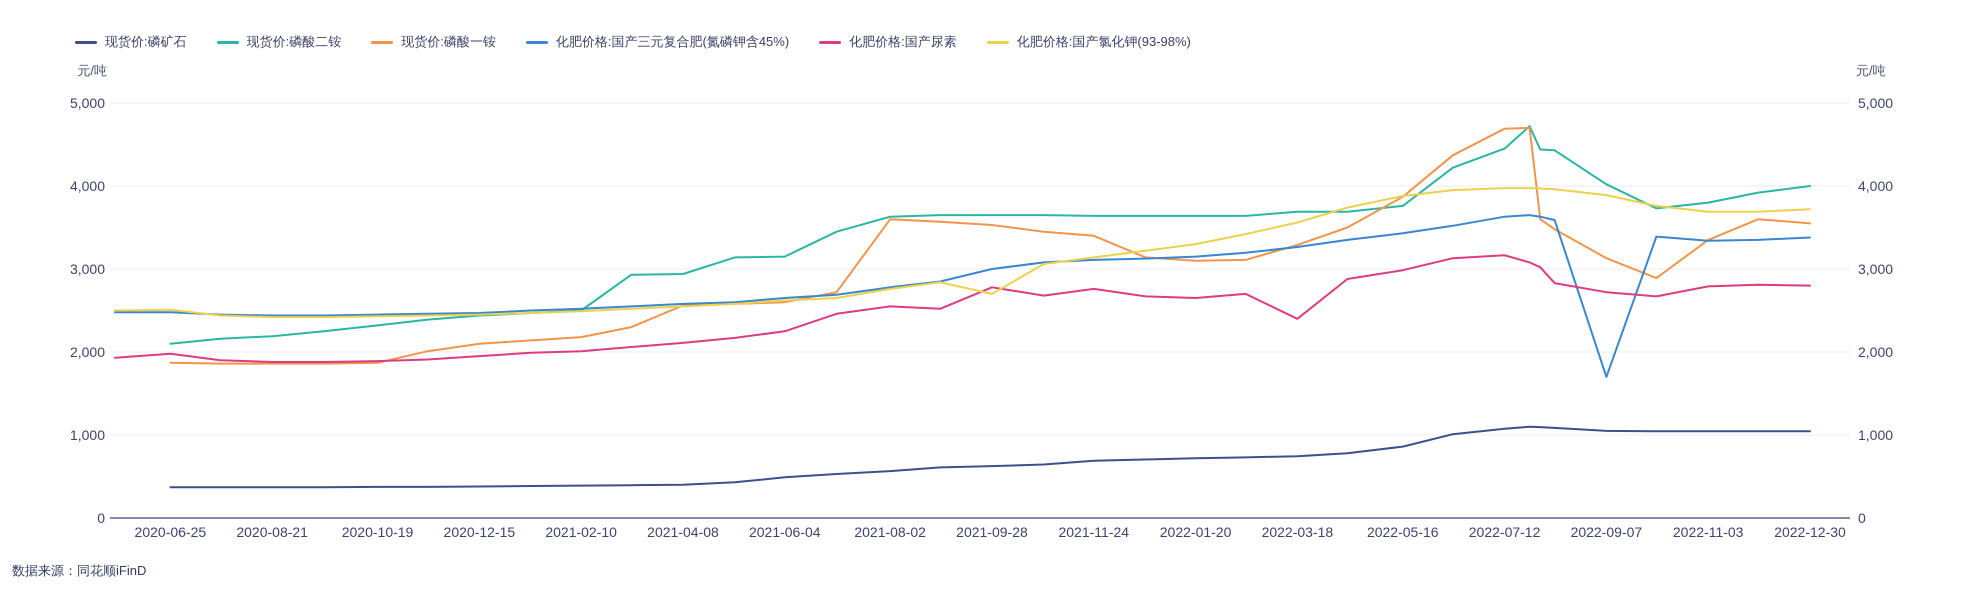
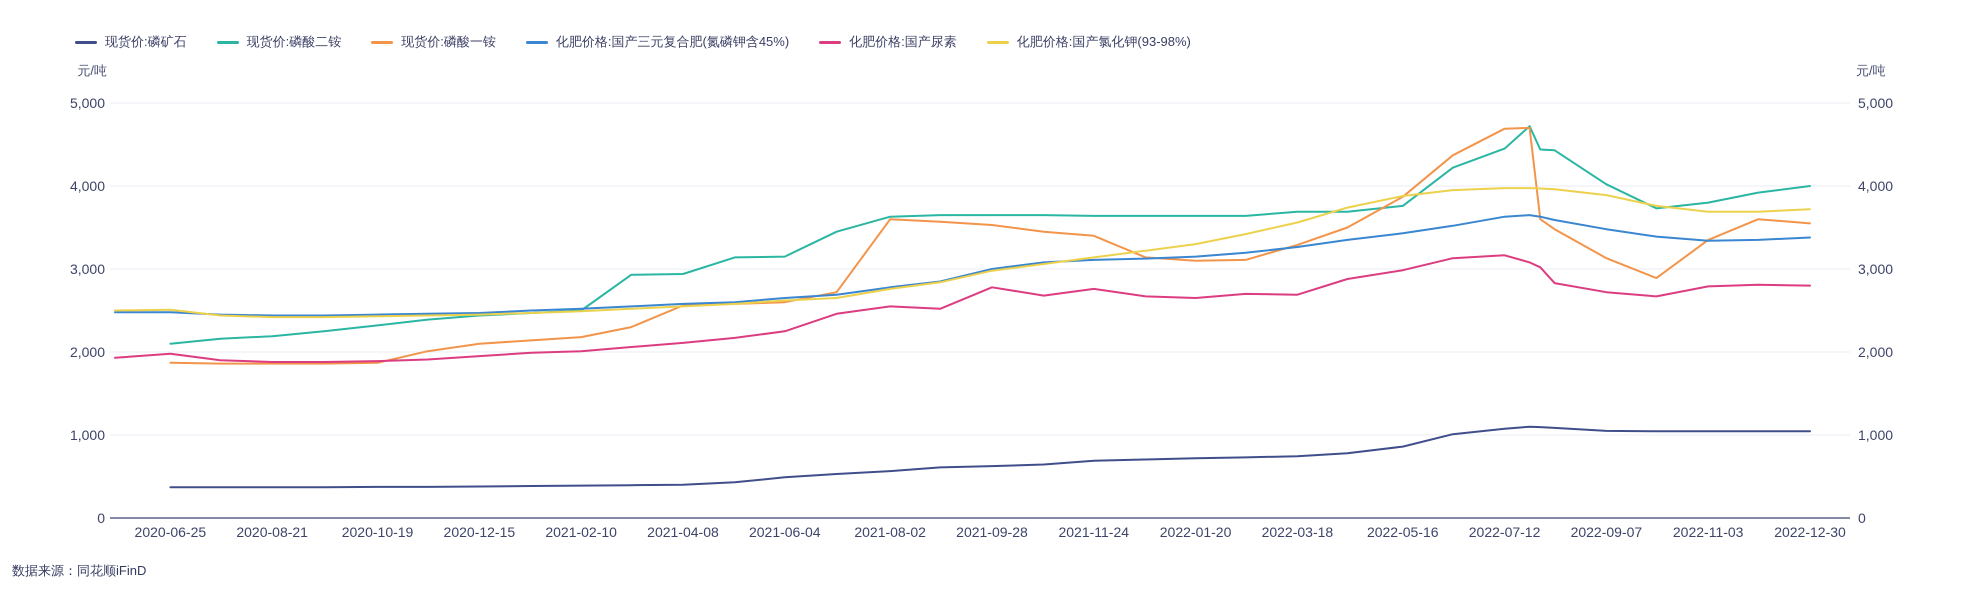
化肥价格:国产氯化钾(93-98%)/2021-09-28: 2700 -> 3000
化肥价格:国产尿素/2022-03-18: 2400 -> 2700
化肥价格:国产三元复合肥(氮磷钾含45%)/2022-09-07: 1700 -> 3500
